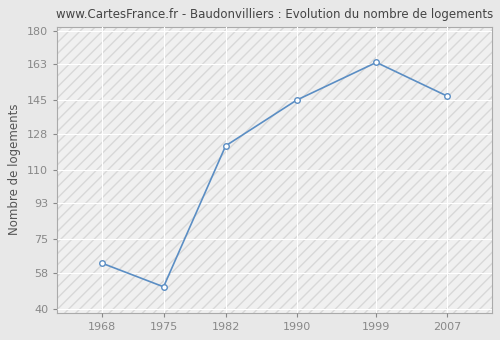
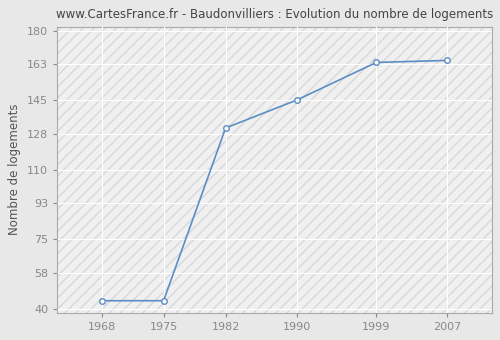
1968: 63 -> 44
1975: 51 -> 44
1982: 122 -> 131
2007: 147 -> 165
